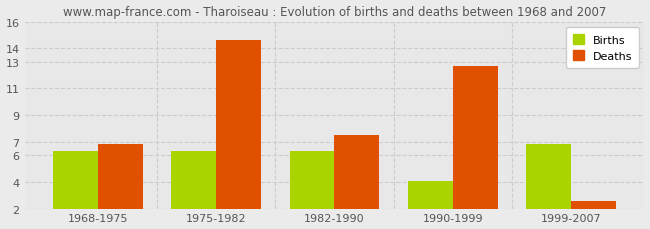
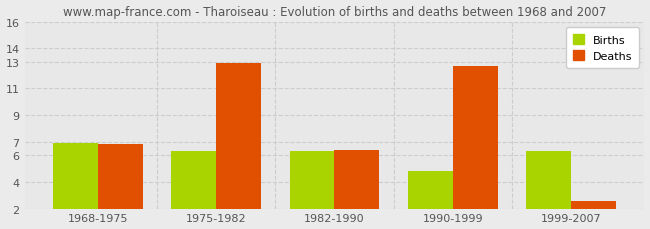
Births/1968-1975: 6.3 -> 6.9
Deaths/1975-1982: 14.6 -> 12.9
Deaths/1982-1990: 7.5 -> 6.4
Births/1990-1999: 4.1 -> 4.8
Births/1999-2007: 6.8 -> 6.3
